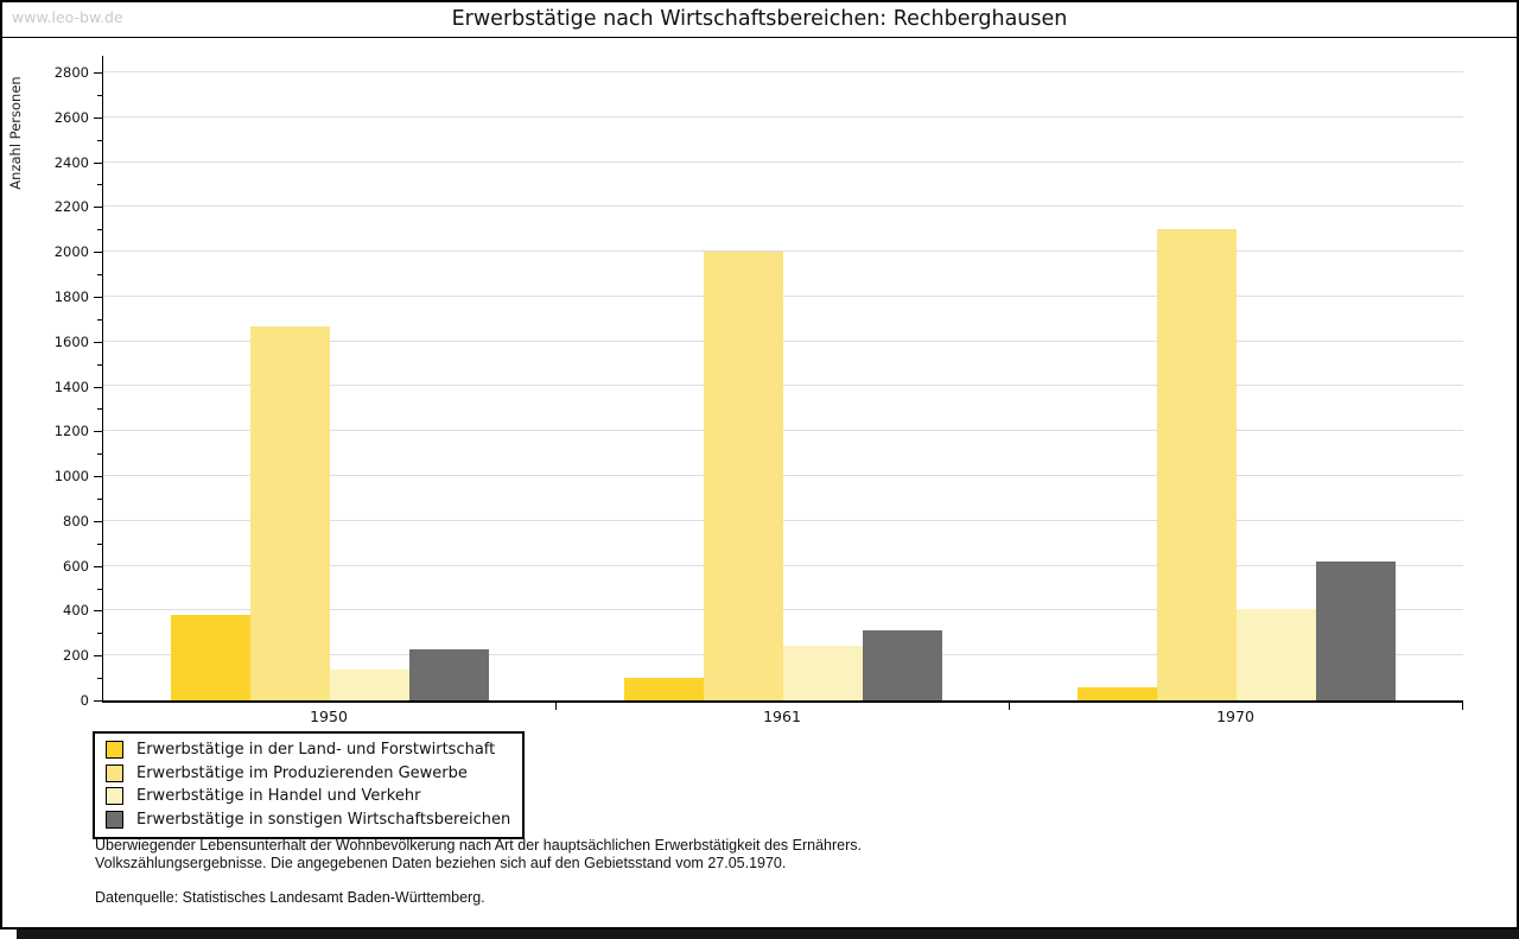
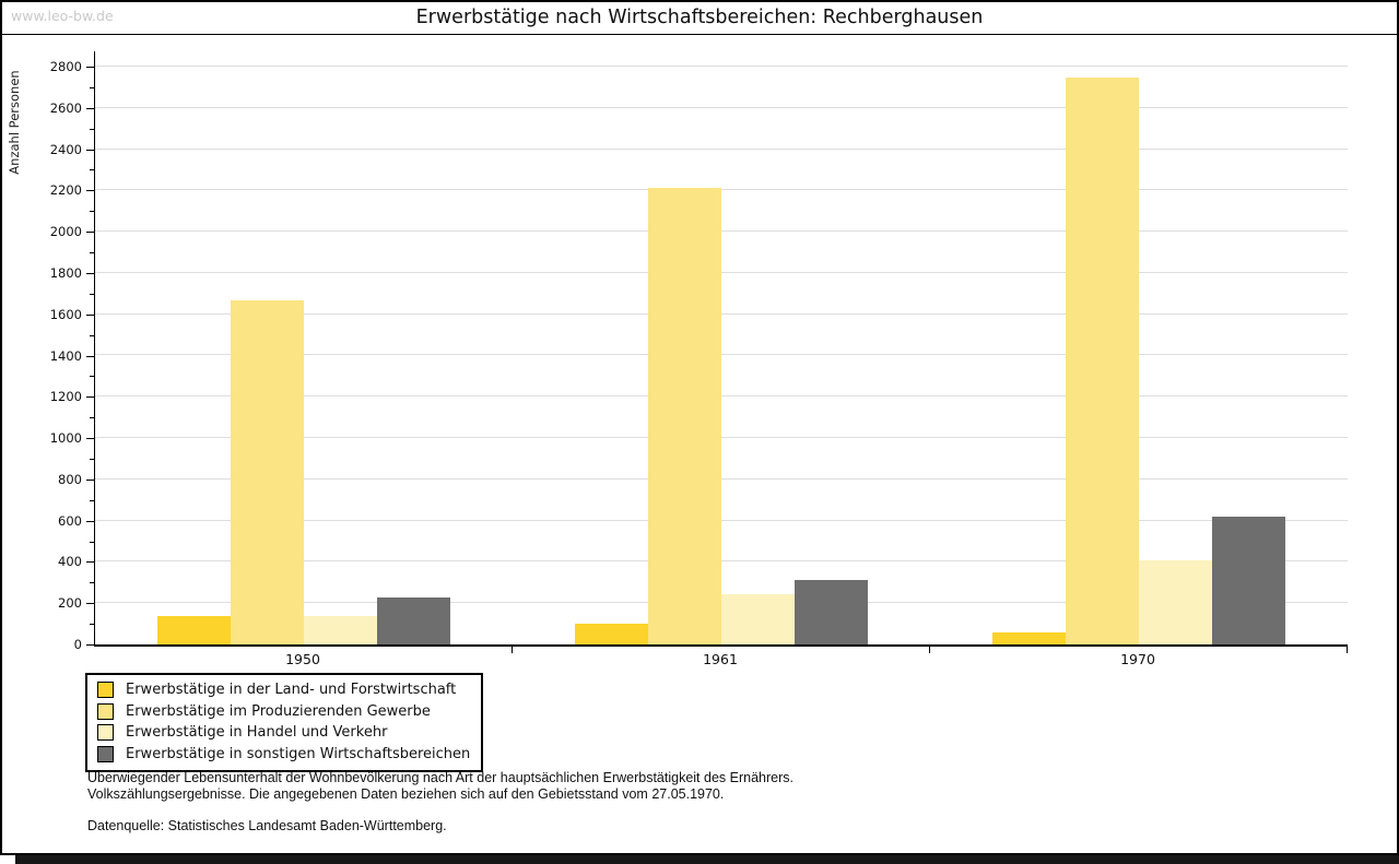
Erwerbstätige in der Land- und Forstwirtschaft/1950: 380 -> 140
Erwerbstätige im Produzierenden Gewerbe/1961: 2000 -> 2220
Erwerbstätige im Produzierenden Gewerbe/1970: 2100 -> 2740
